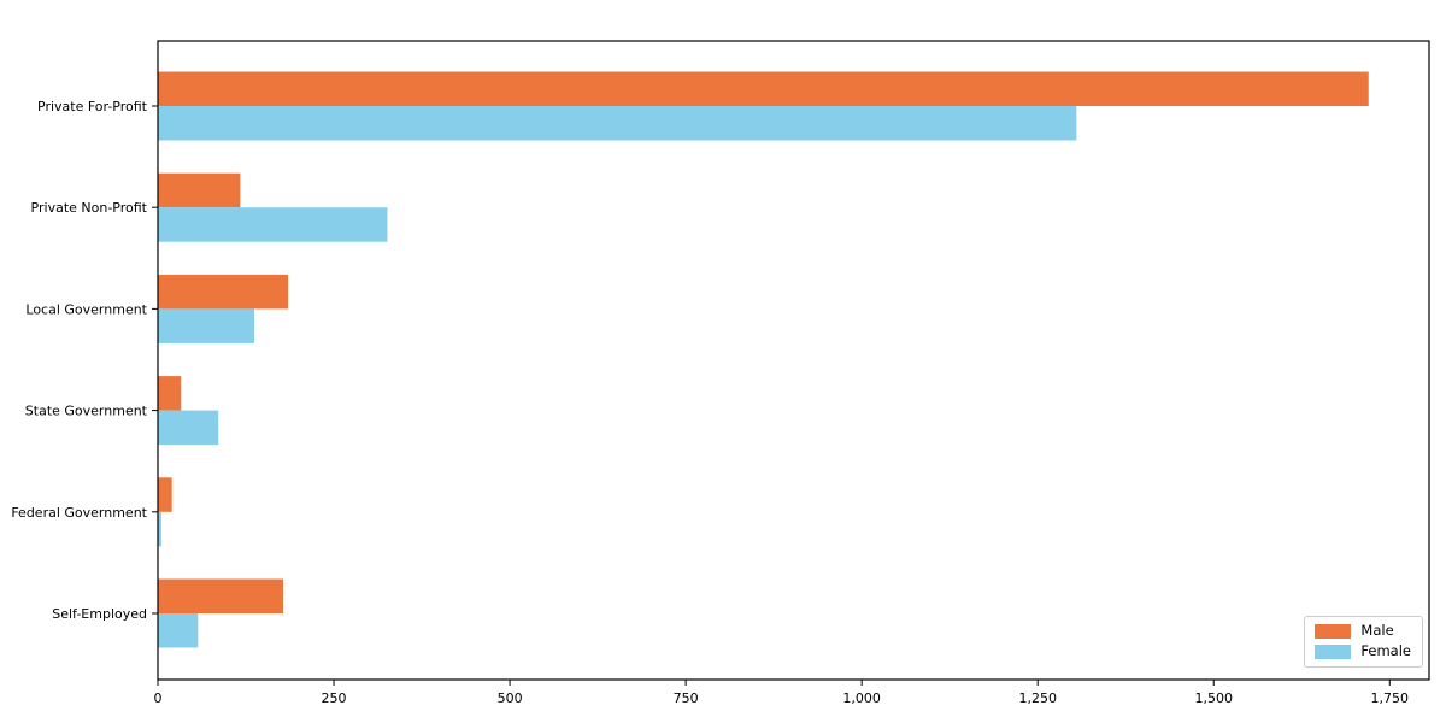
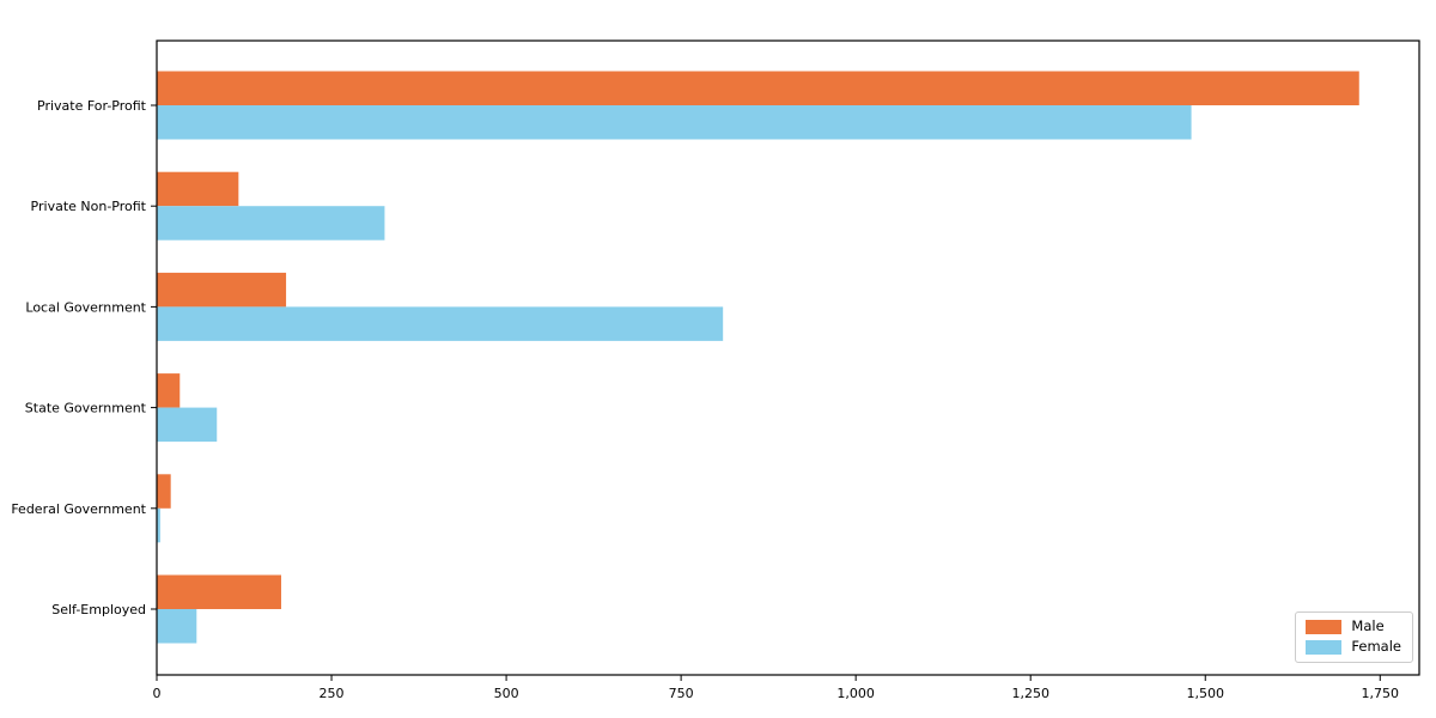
Female/Private For-Profit: 1300 -> 1480
Female/Local Government: 140 -> 810
